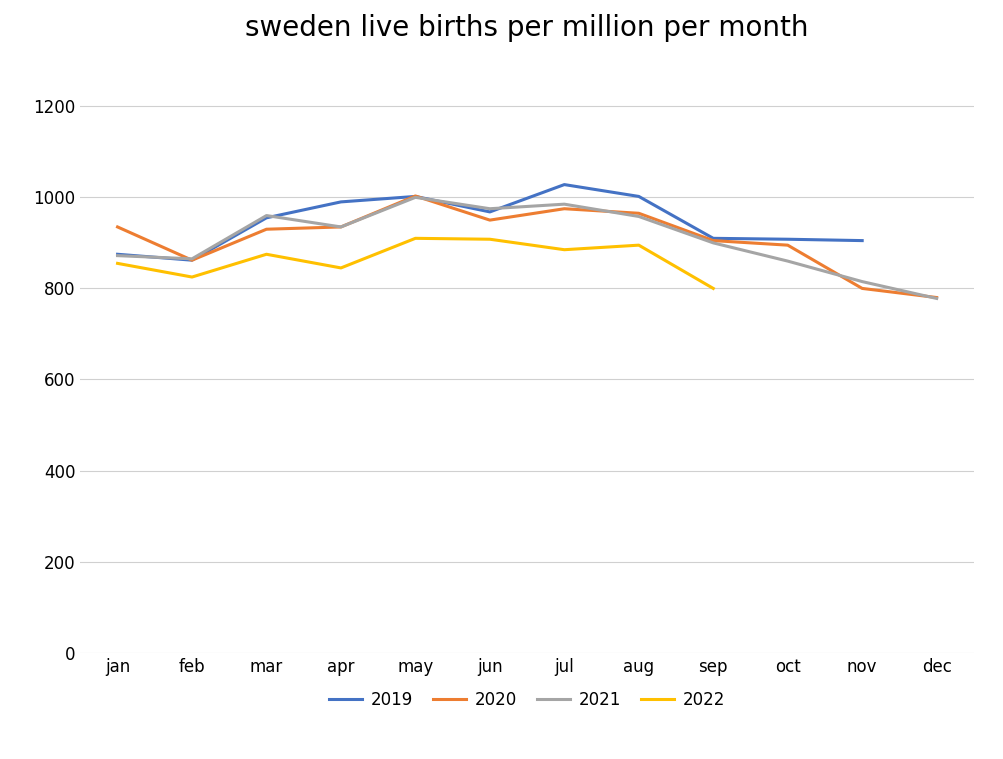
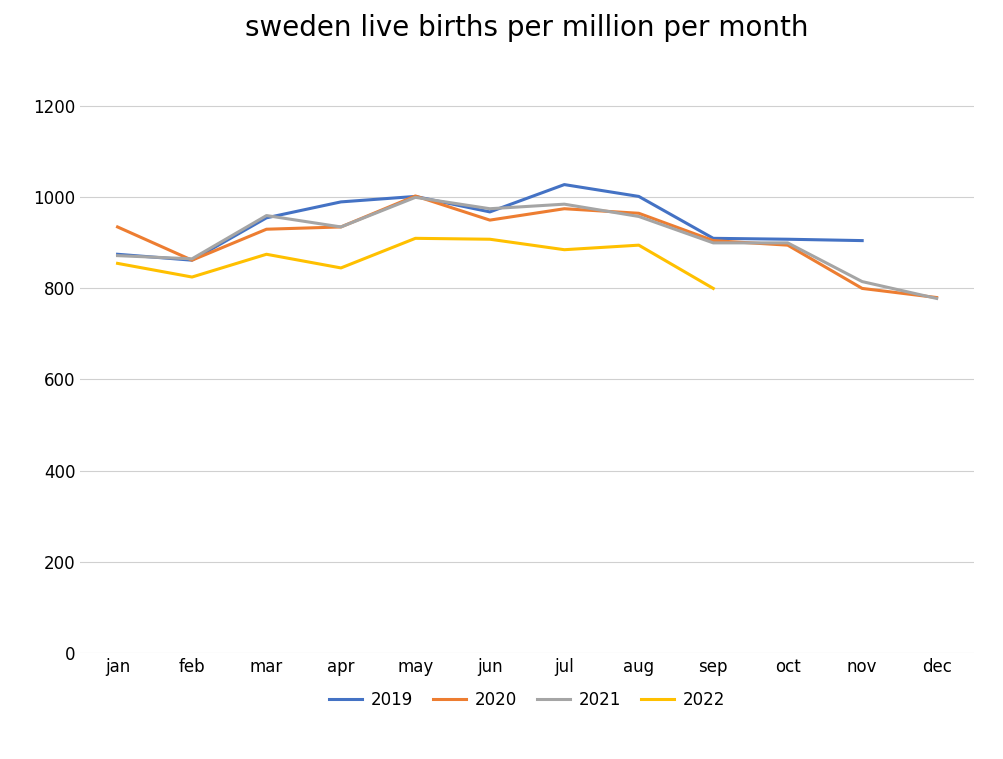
2021/oct: 860 -> 900
